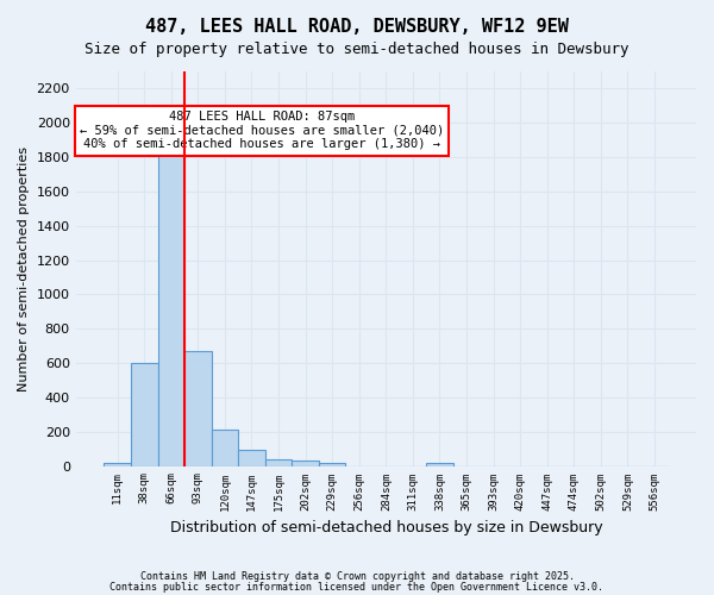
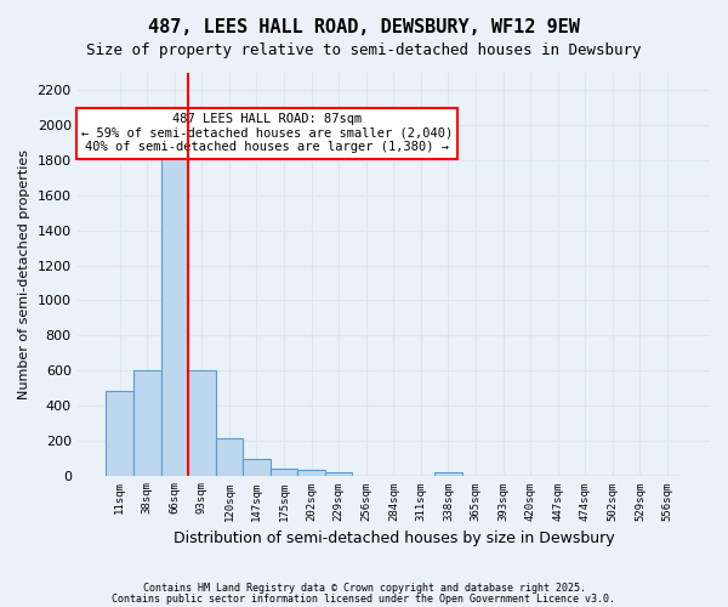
11sqm: 20 -> 480
93sqm: 670 -> 600
